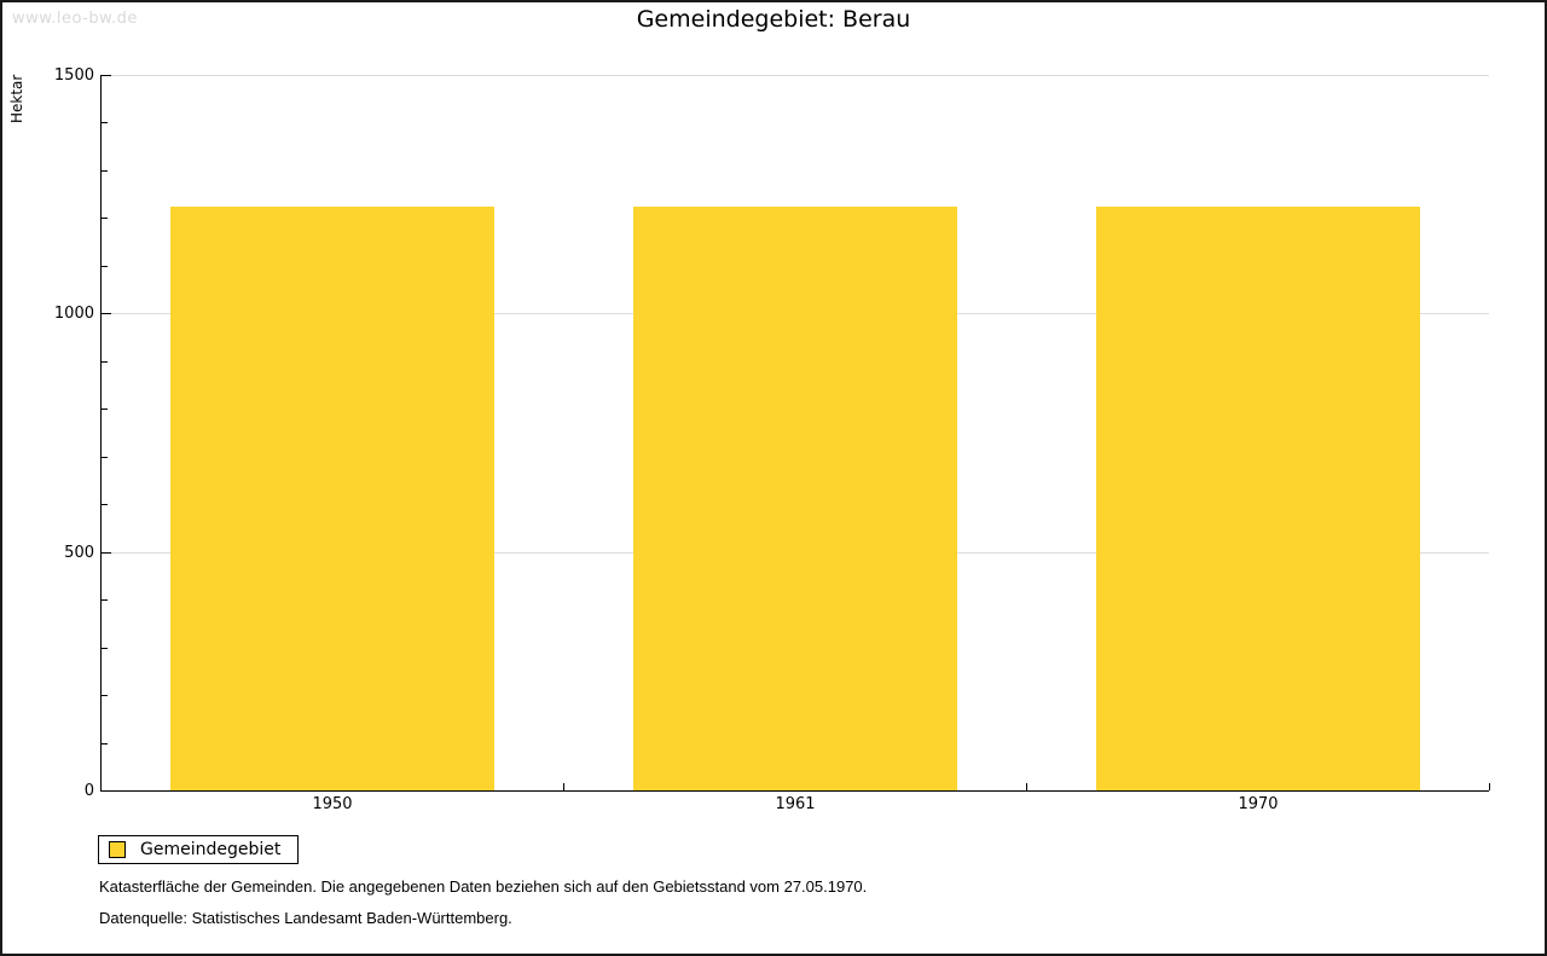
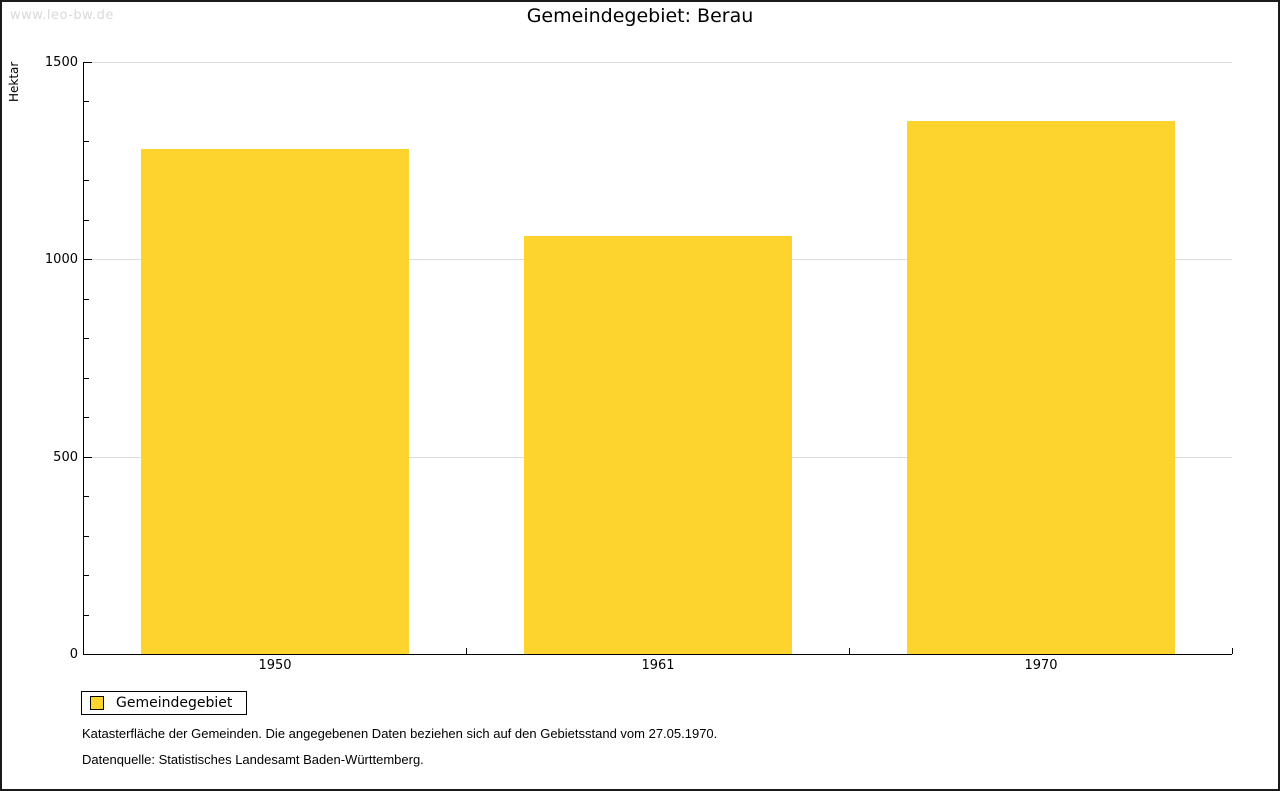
1950: 1220 -> 1280
1961: 1220 -> 1060
1970: 1220 -> 1350
